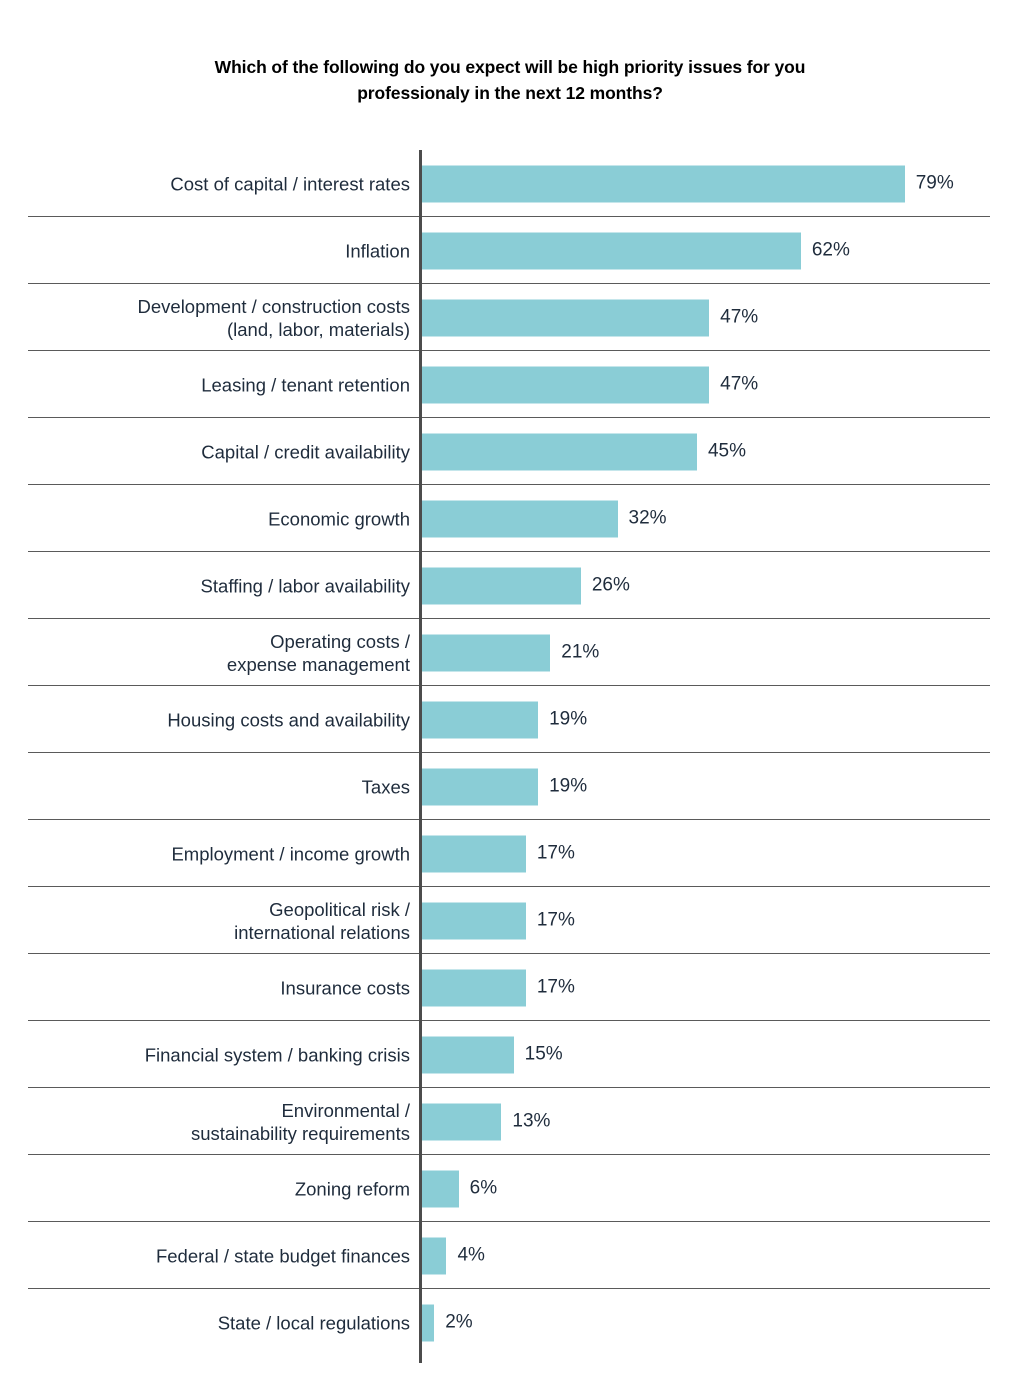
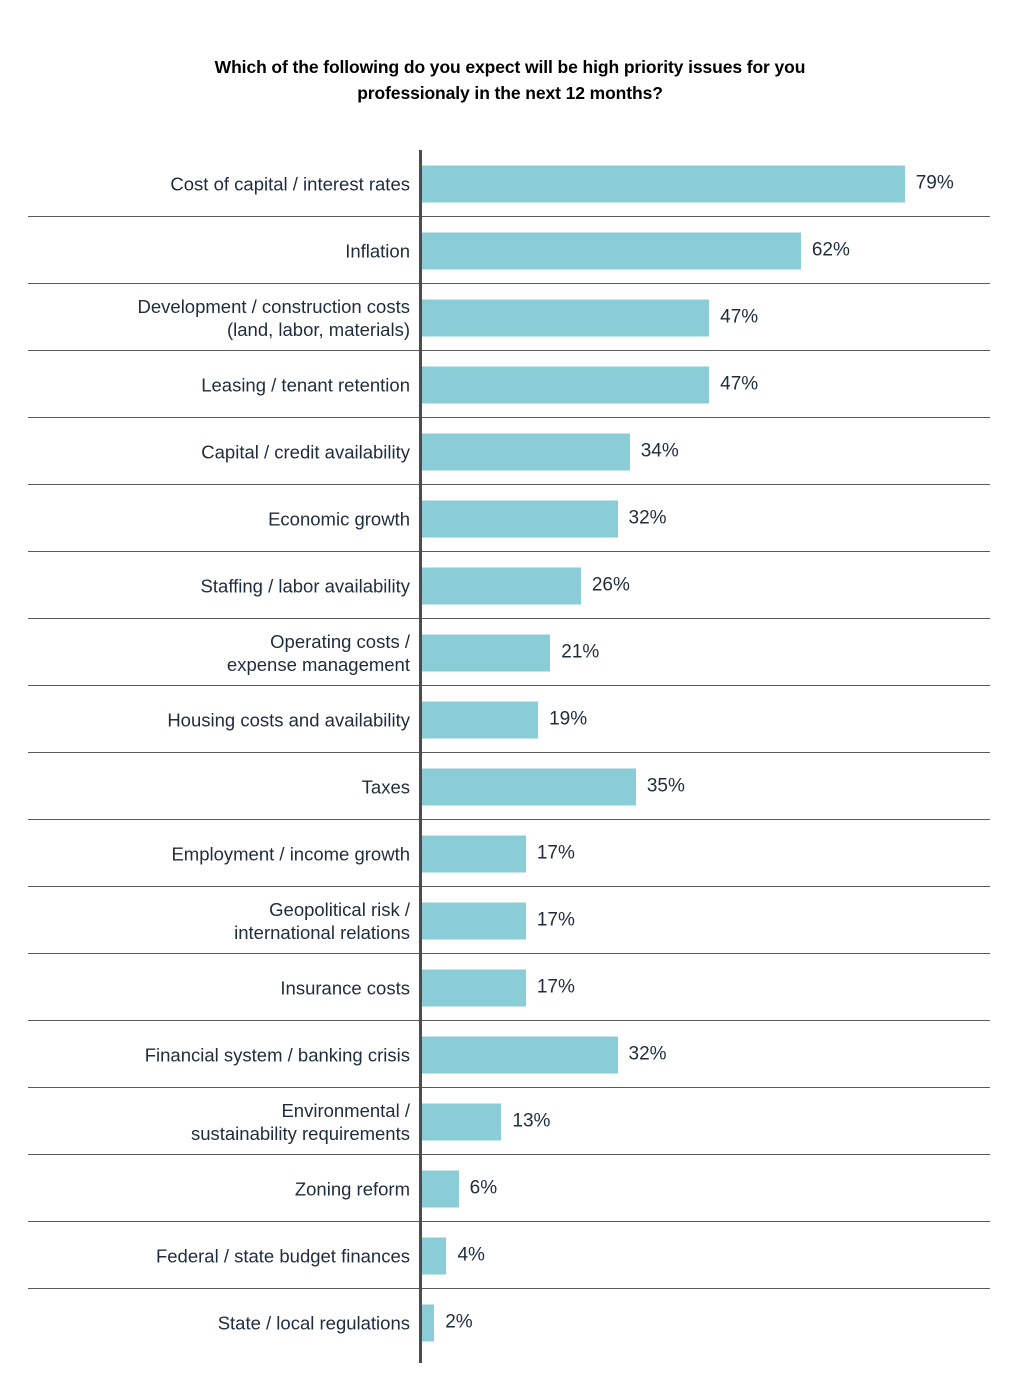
Capital / credit availability: 45% -> 34%
Taxes: 19% -> 35%
Financial system / banking crisis: 15% -> 32%
